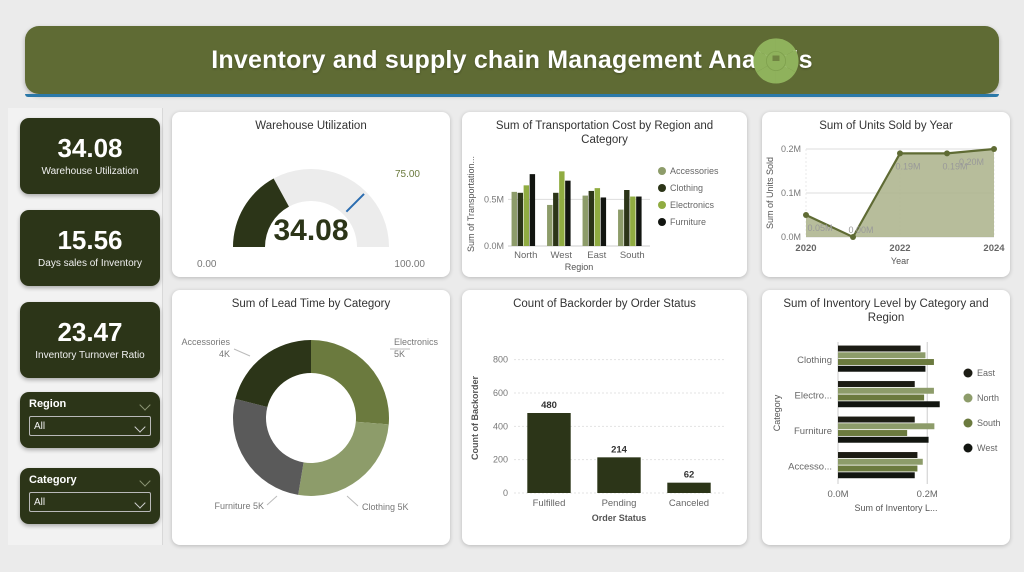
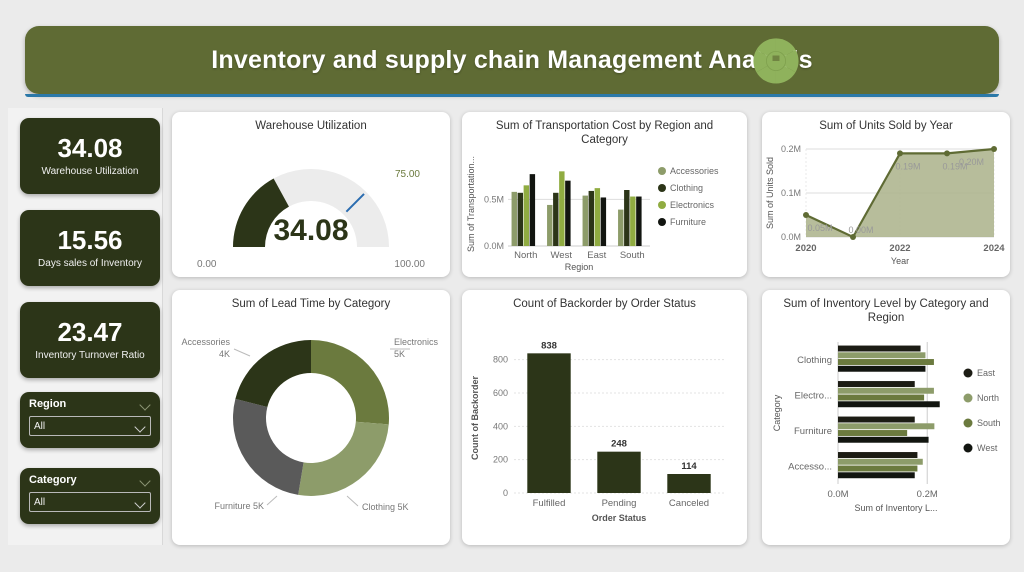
Count of Backorder by Order Status/Fulfilled: 480 -> 838
Count of Backorder by Order Status/Pending: 214 -> 248
Count of Backorder by Order Status/Canceled: 62 -> 114
